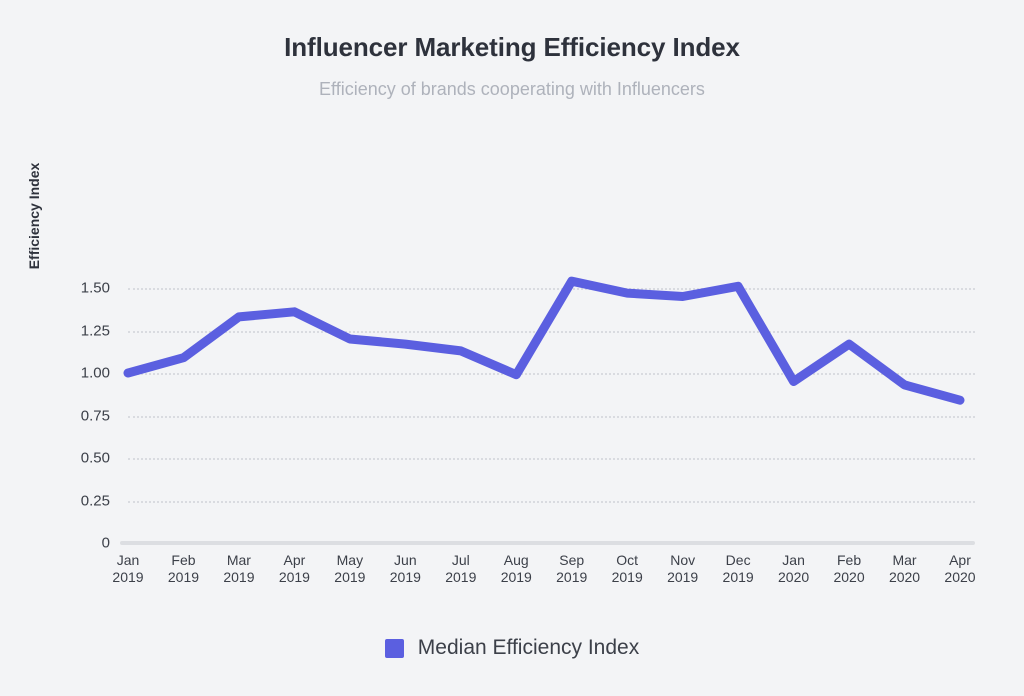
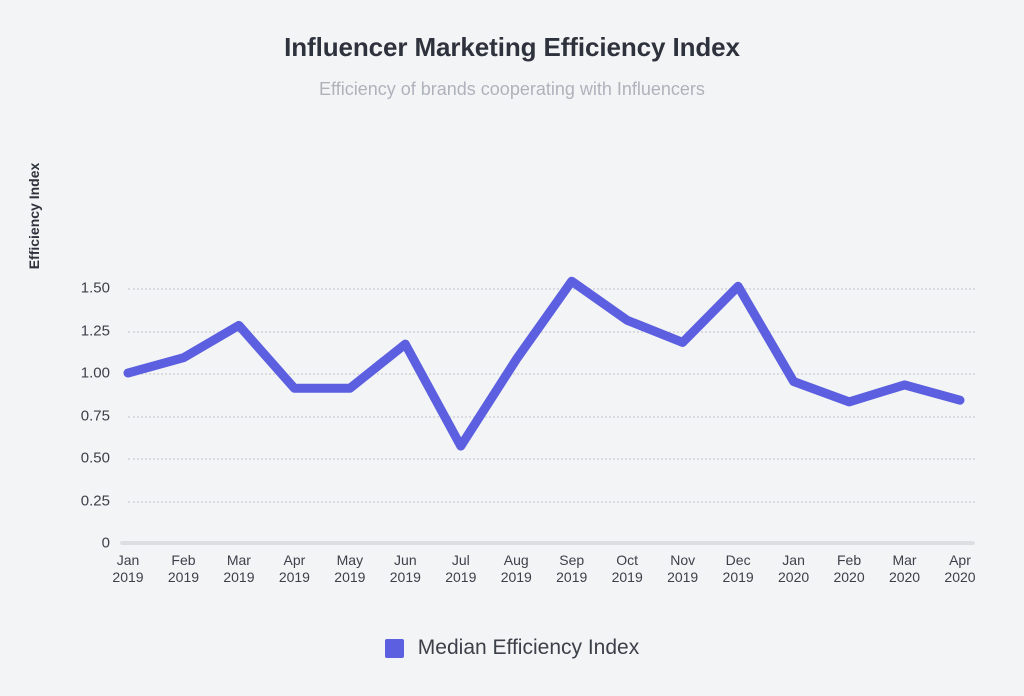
Mar 2019: 1.33 -> 1.28
Apr 2019: 1.36 -> 0.91
May 2019: 1.20 -> 0.91
Jul 2019: 1.13 -> 0.57
Aug 2019: 0.99 -> 1.08
Oct 2019: 1.47 -> 1.31
Nov 2019: 1.45 -> 1.18
Feb 2020: 1.17 -> 0.83
